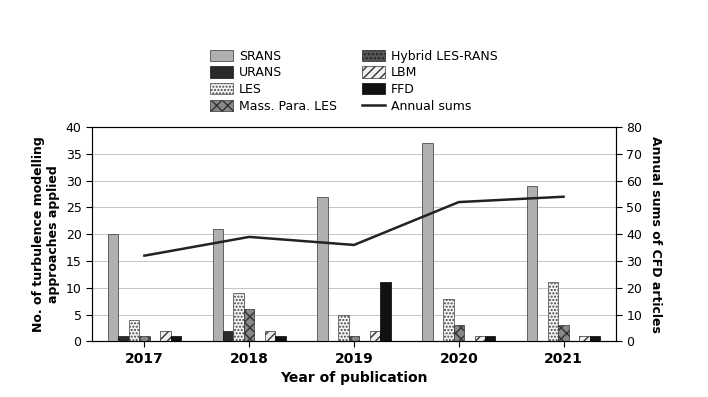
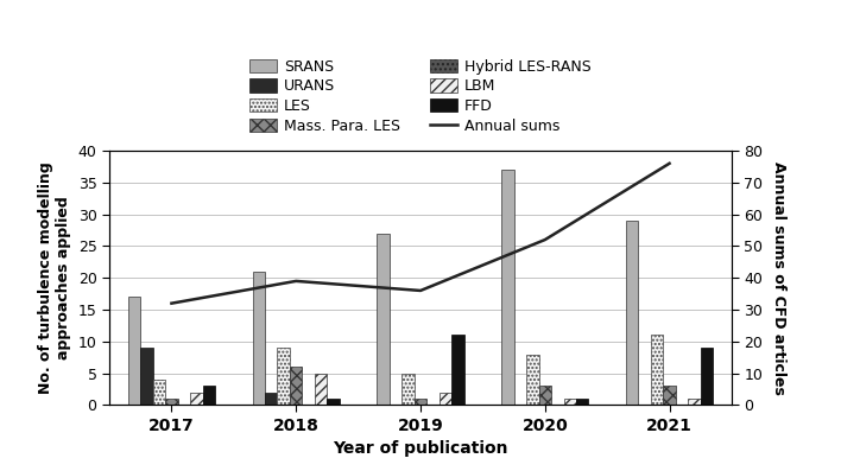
SRANS/2017: 20 -> 17
URANS/2017: 1 -> 9
FFD/2017: 1 -> 3
LBM/2018: 2 -> 5
Annual sums/2021: 54 -> 76
FFD/2021: 1 -> 9
